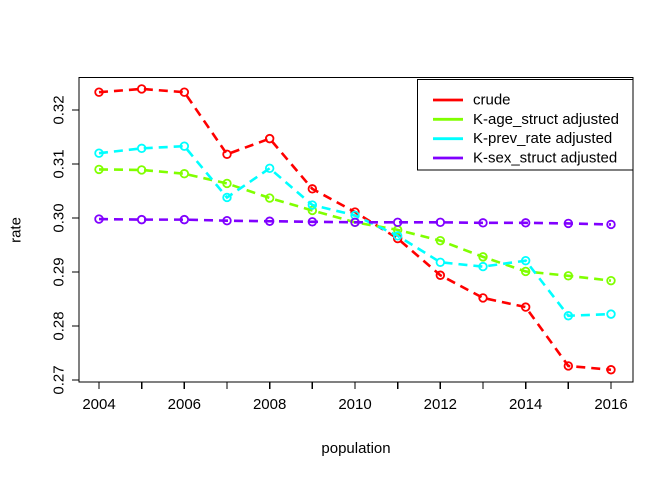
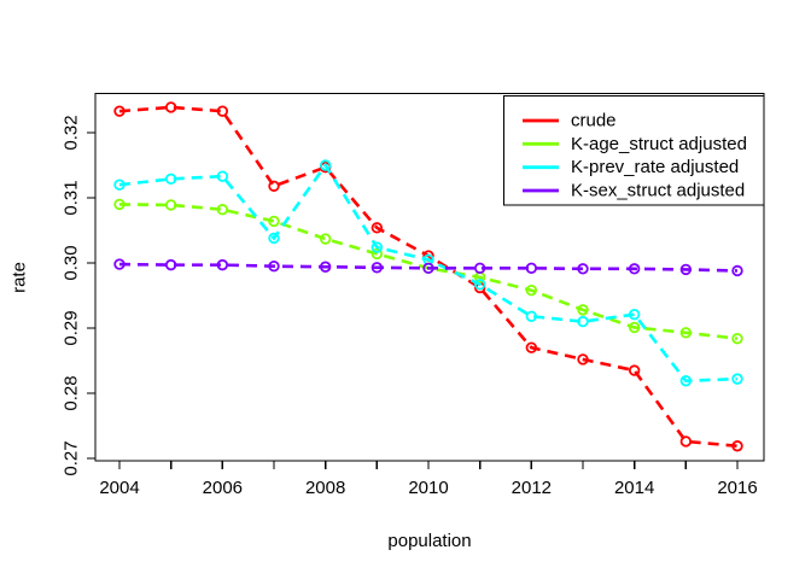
K-prev_rate adjusted/2008: 0.309 -> 0.315
crude/2012: 0.289 -> 0.287
